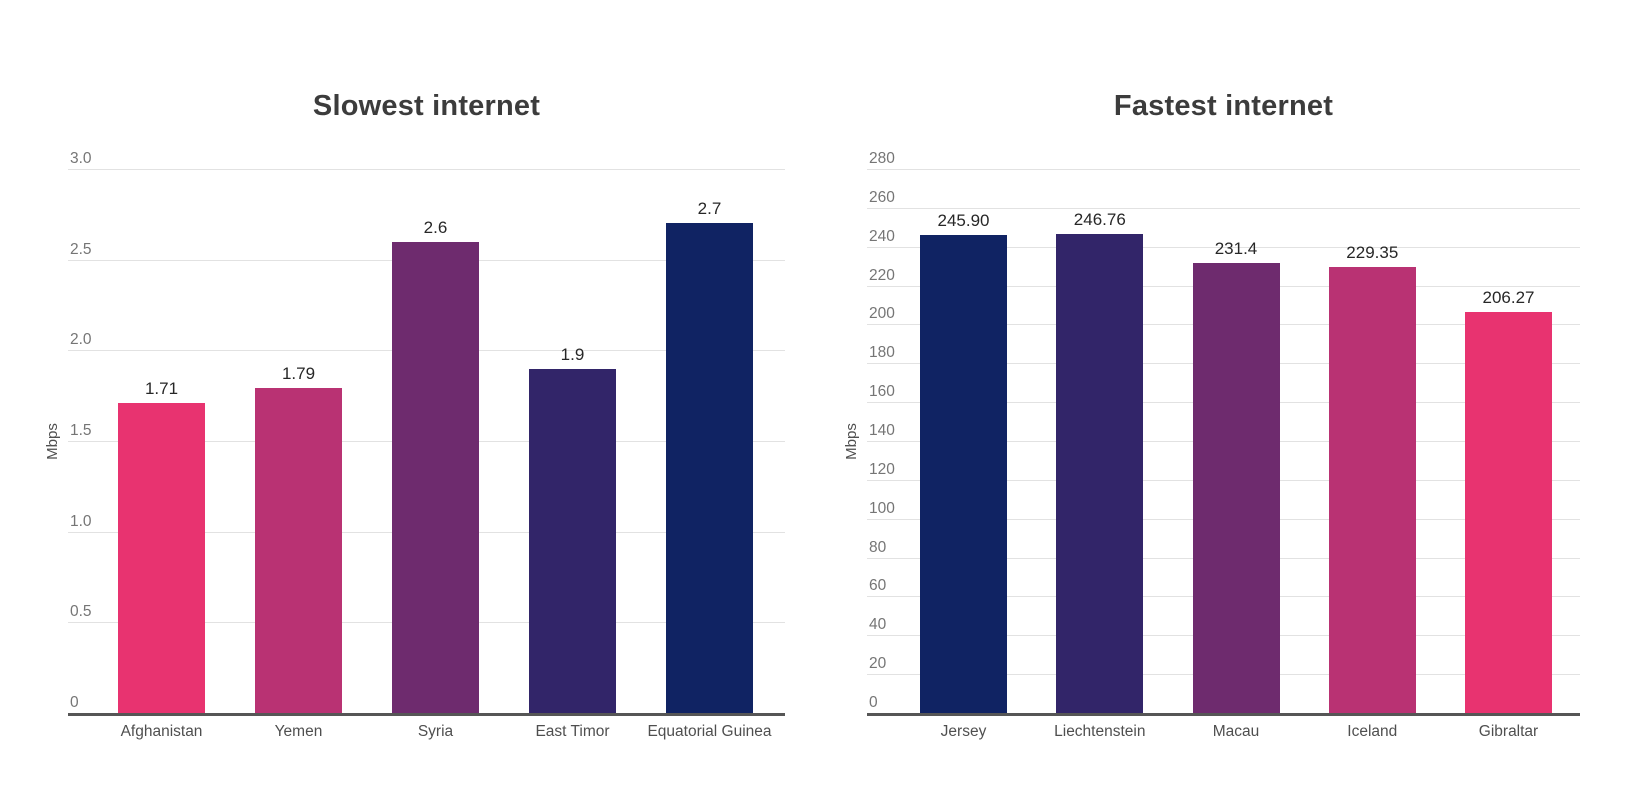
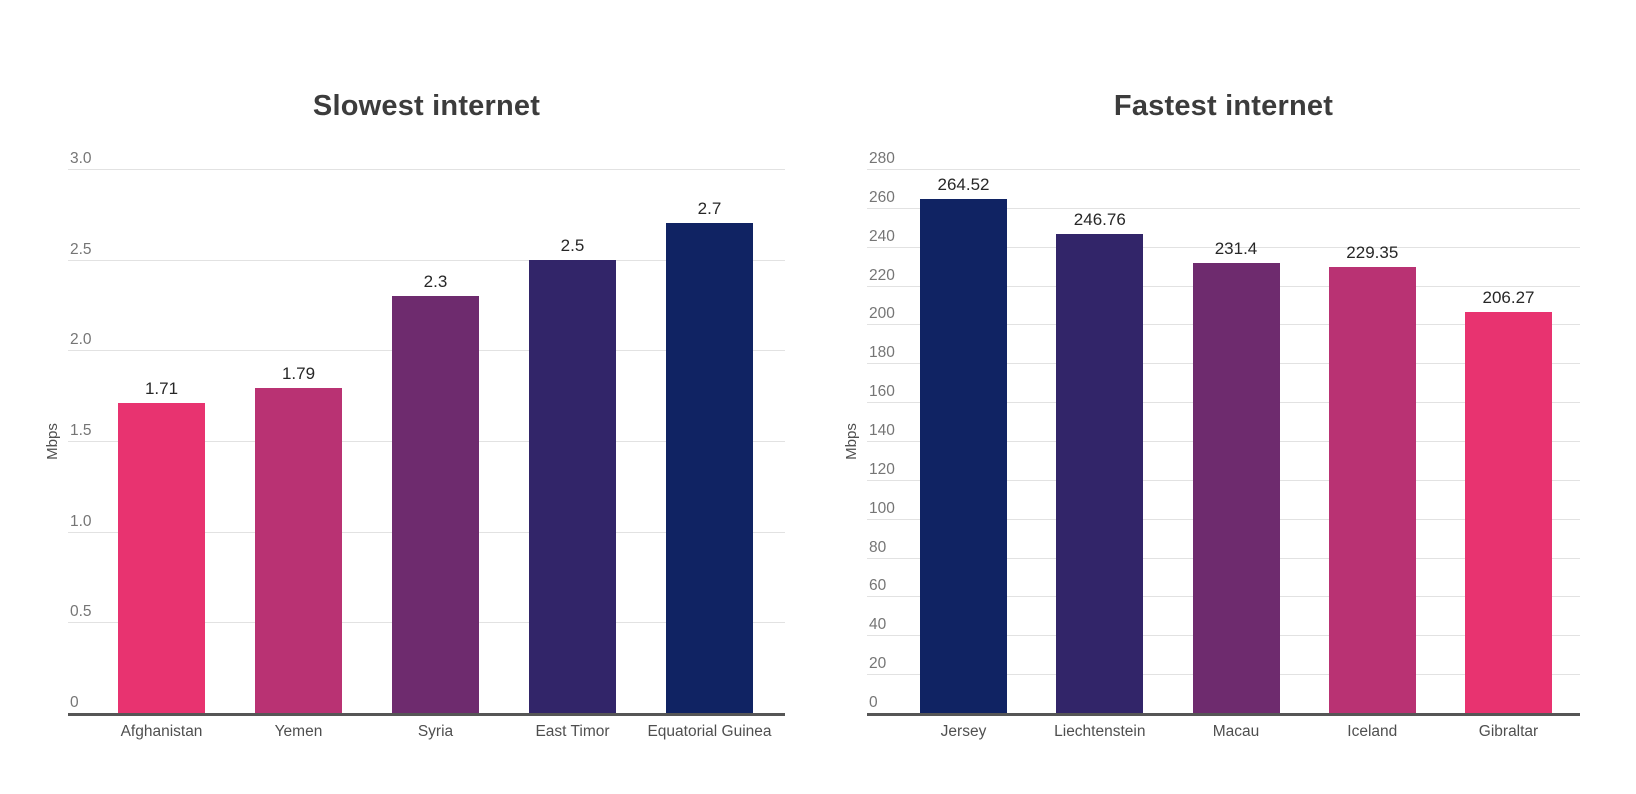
Slowest internet/Syria: 2.6 -> 2.3
Slowest internet/East Timor: 1.9 -> 2.5
Fastest internet/Jersey: 245.90 -> 264.52
